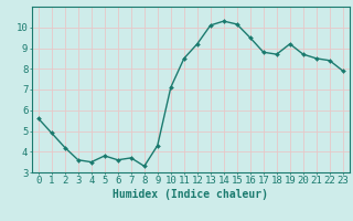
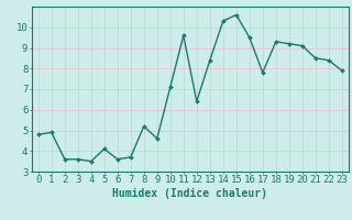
0: 5.6 -> 4.8
2: 4.2 -> 3.6
5: 3.8 -> 4.1
8: 3.3 -> 5.2
9: 4.3 -> 4.6
11: 8.5 -> 9.6
12: 9.2 -> 6.4
13: 10.1 -> 8.4
15: 10.2 -> 10.6
17: 8.8 -> 7.8
18: 8.7 -> 9.3
20: 8.7 -> 9.1
